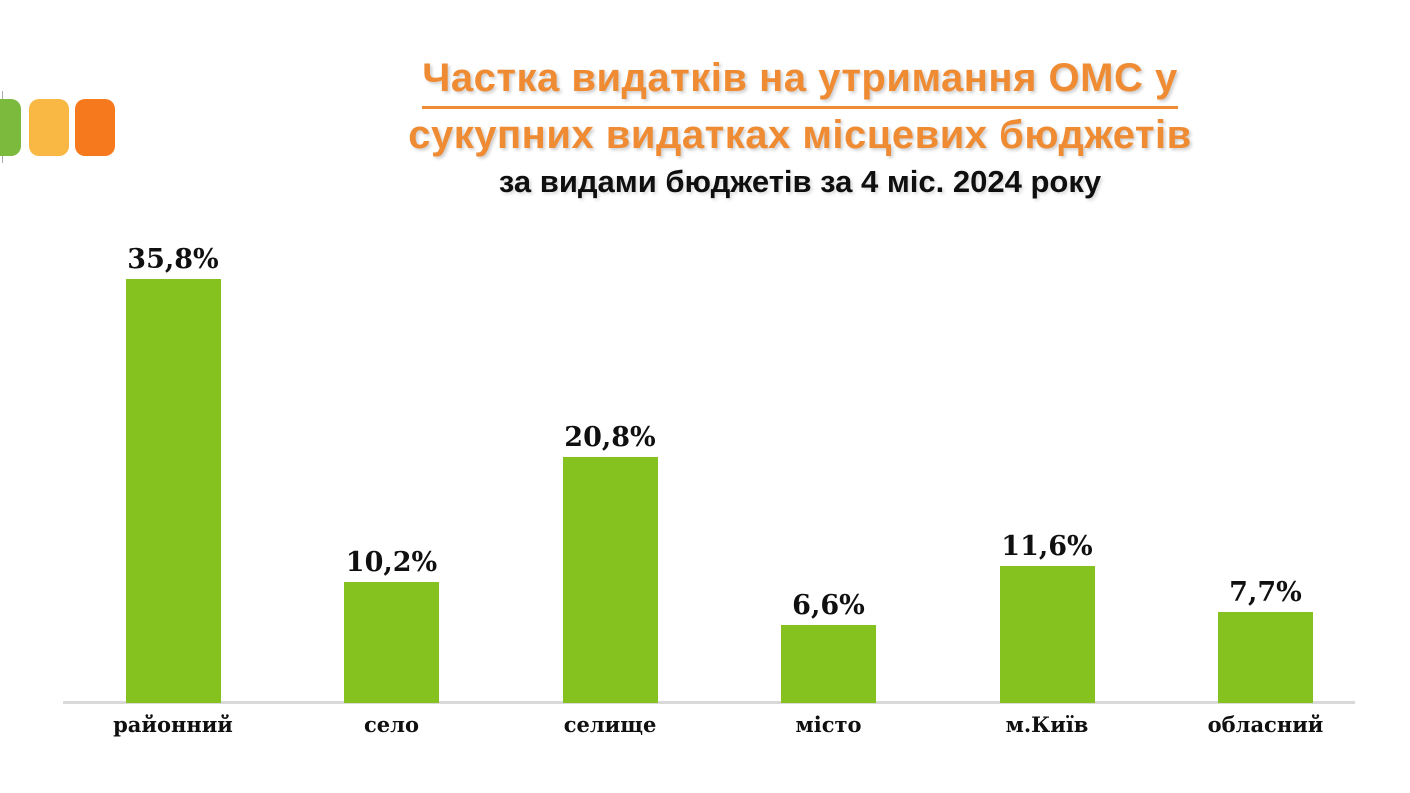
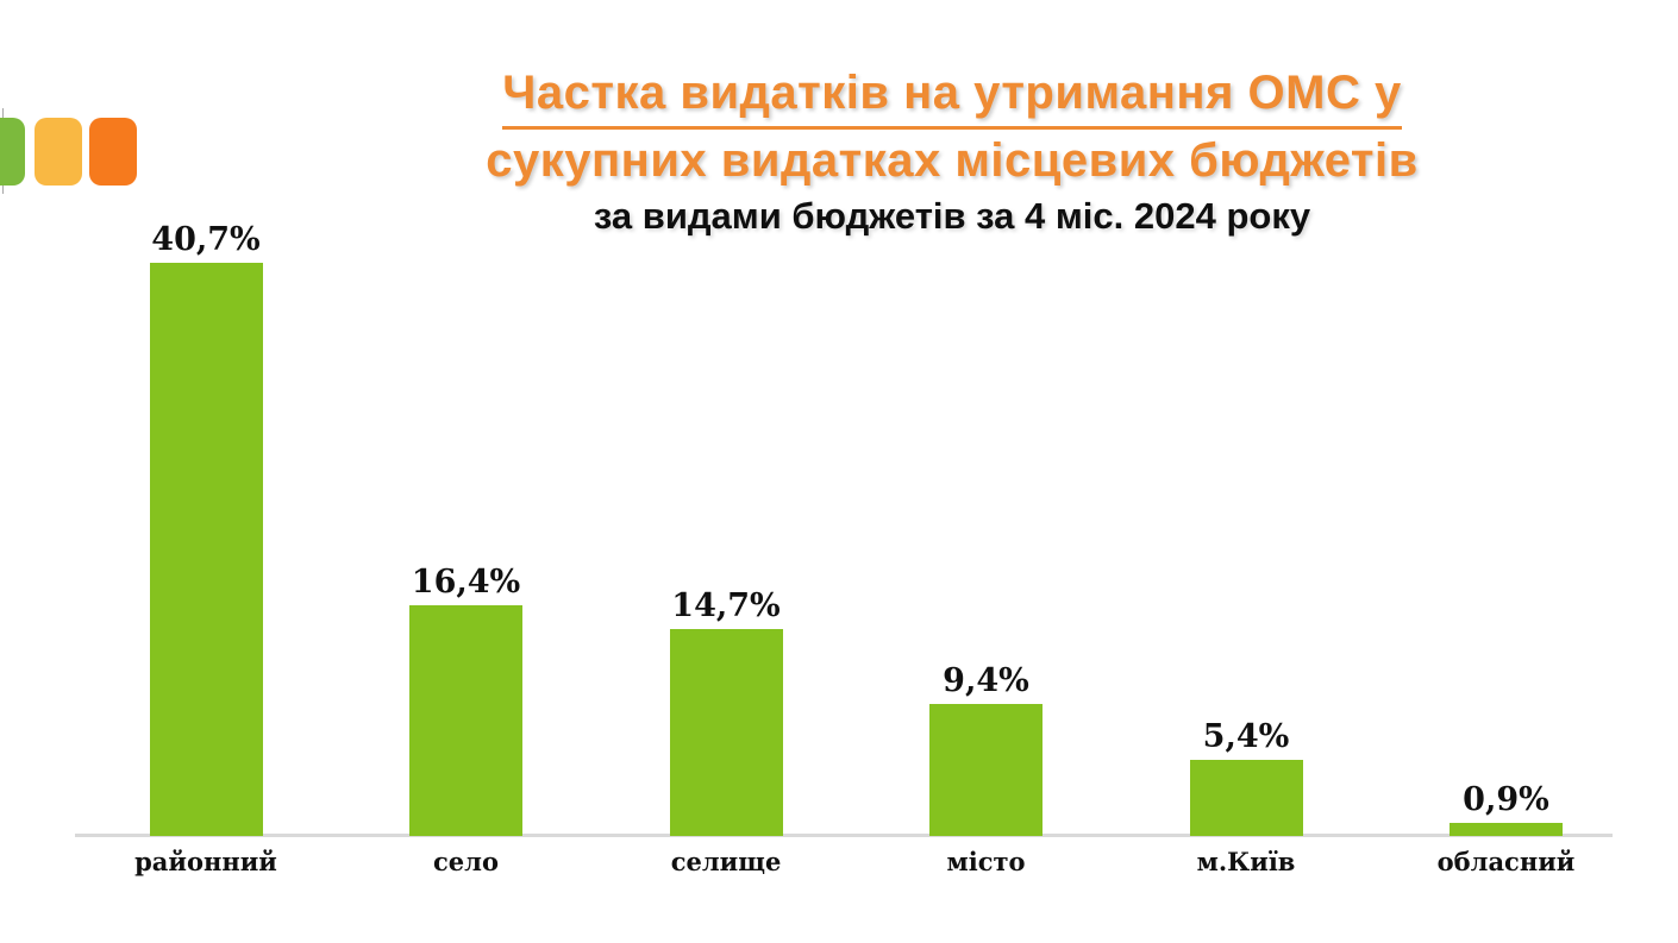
районний: 35,8% -> 40,7%
село: 10,2% -> 16,4%
селище: 20,8% -> 14,7%
місто: 6,6% -> 9,4%
м.Київ: 11,6% -> 5,4%
обласний: 7,7% -> 0,9%
